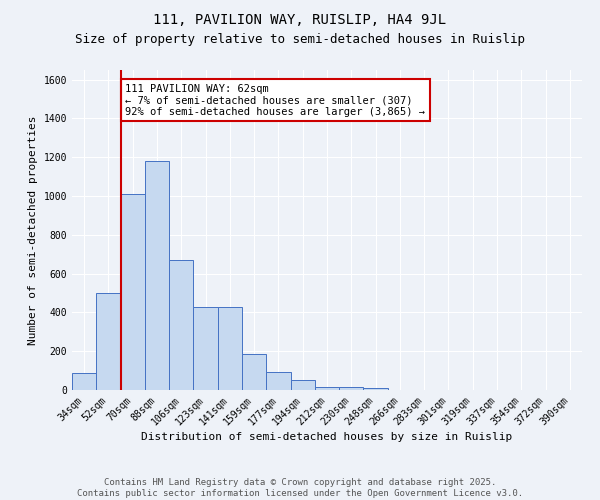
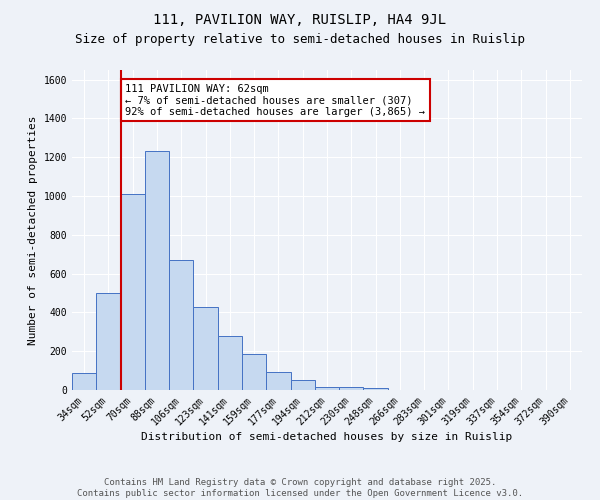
88sqm: 1180 -> 1230
141sqm: 430 -> 280
